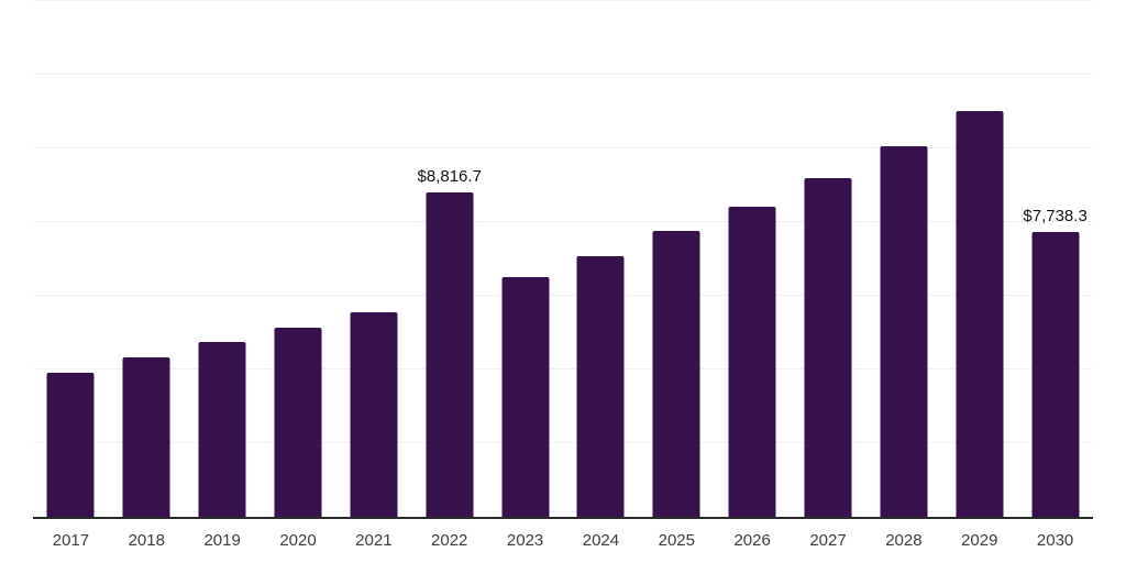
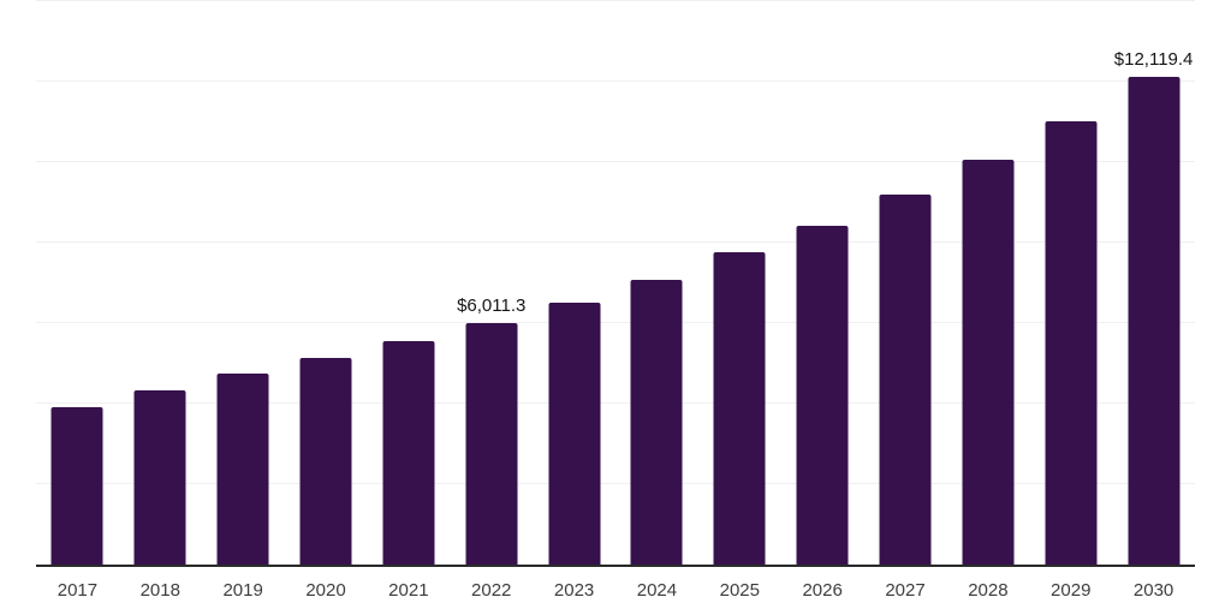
2022: $8,816.7 -> $6,011.3
2030: $7,738.3 -> $12,119.4
